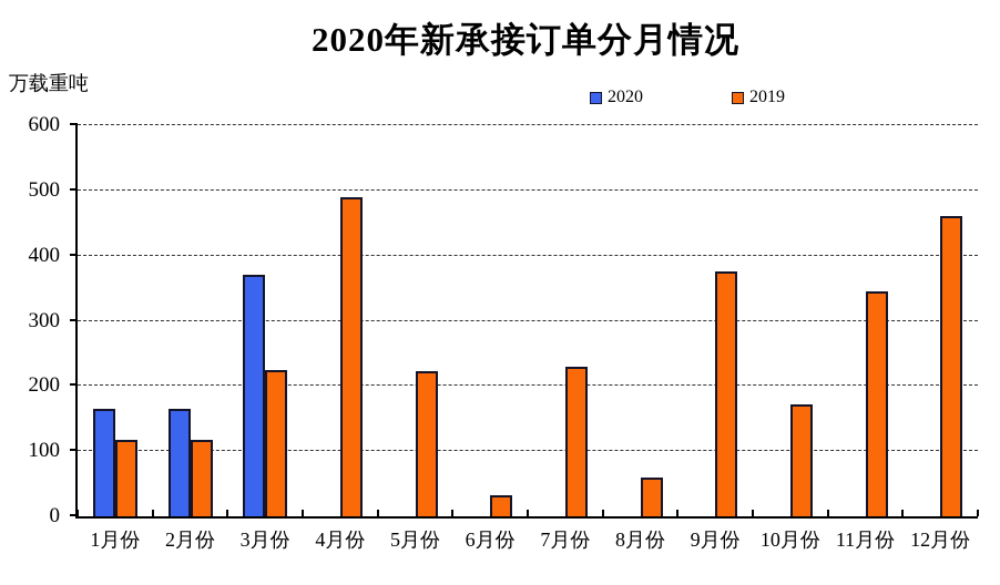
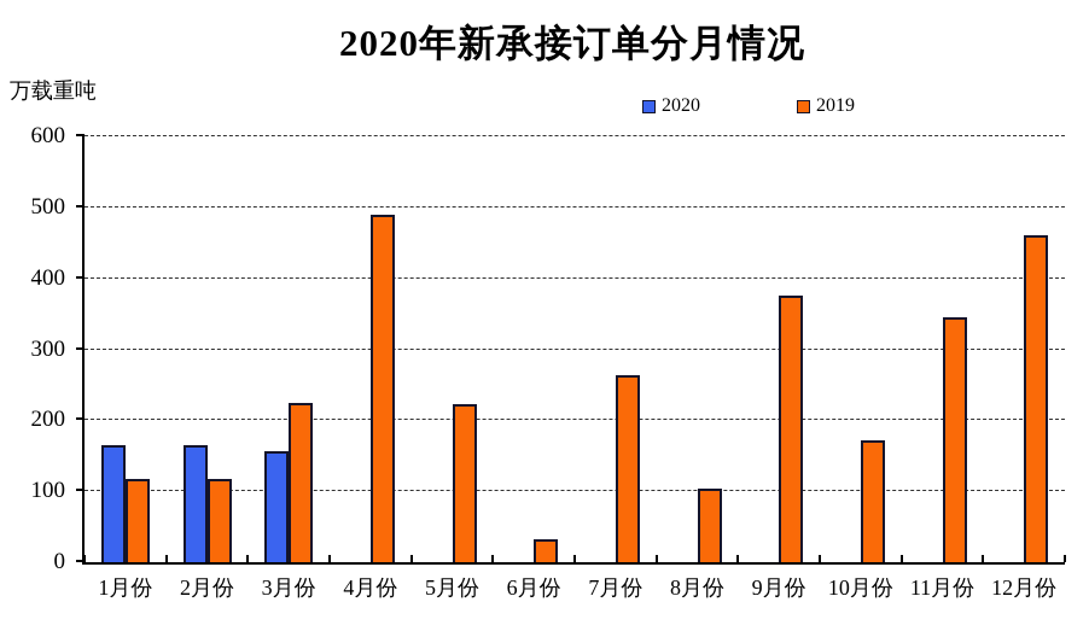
2020/3月份: 370 -> 160
2019/7月份: 230 -> 260
2019/8月份: 60 -> 100
